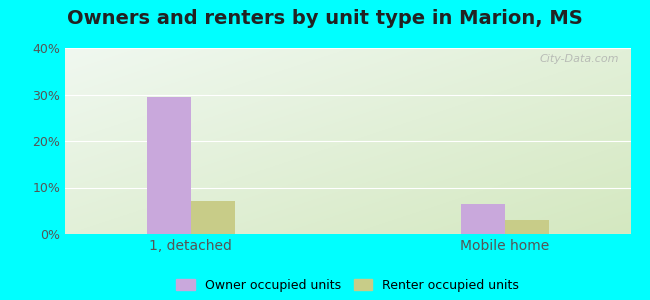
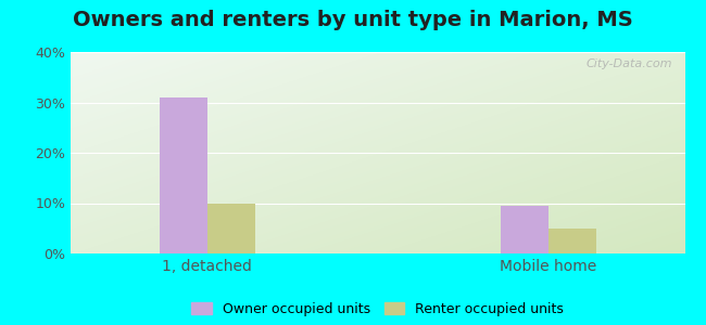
Owner occupied units/1, detached: 29.5% -> 31.0%
Renter occupied units/1, detached: 7% -> 10%
Owner occupied units/Mobile home: 6.5% -> 9.5%
Renter occupied units/Mobile home: 3% -> 5%
